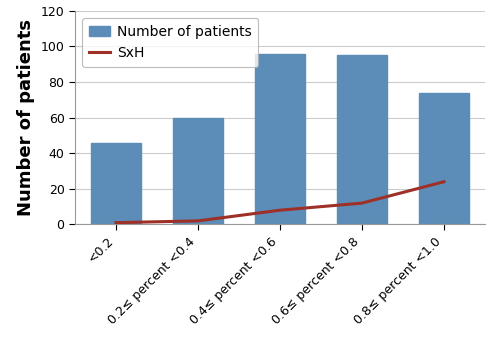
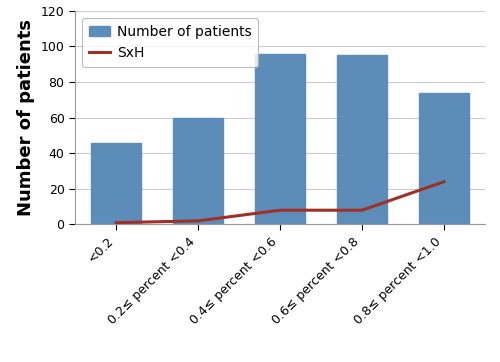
SxH/0.6≤ percent <0.8: 12 -> 8
